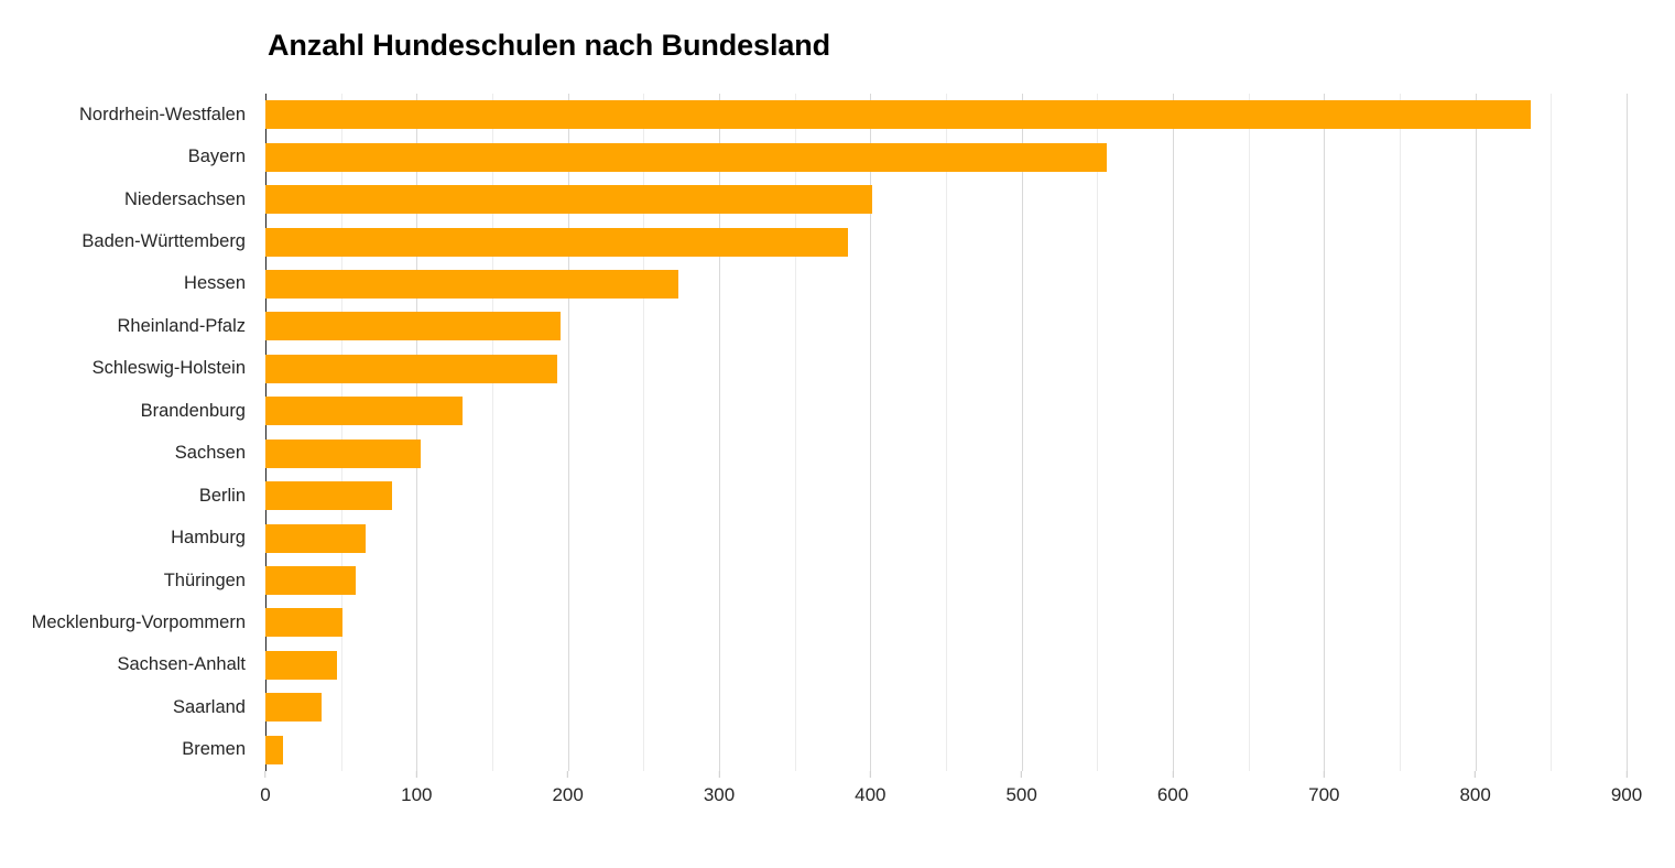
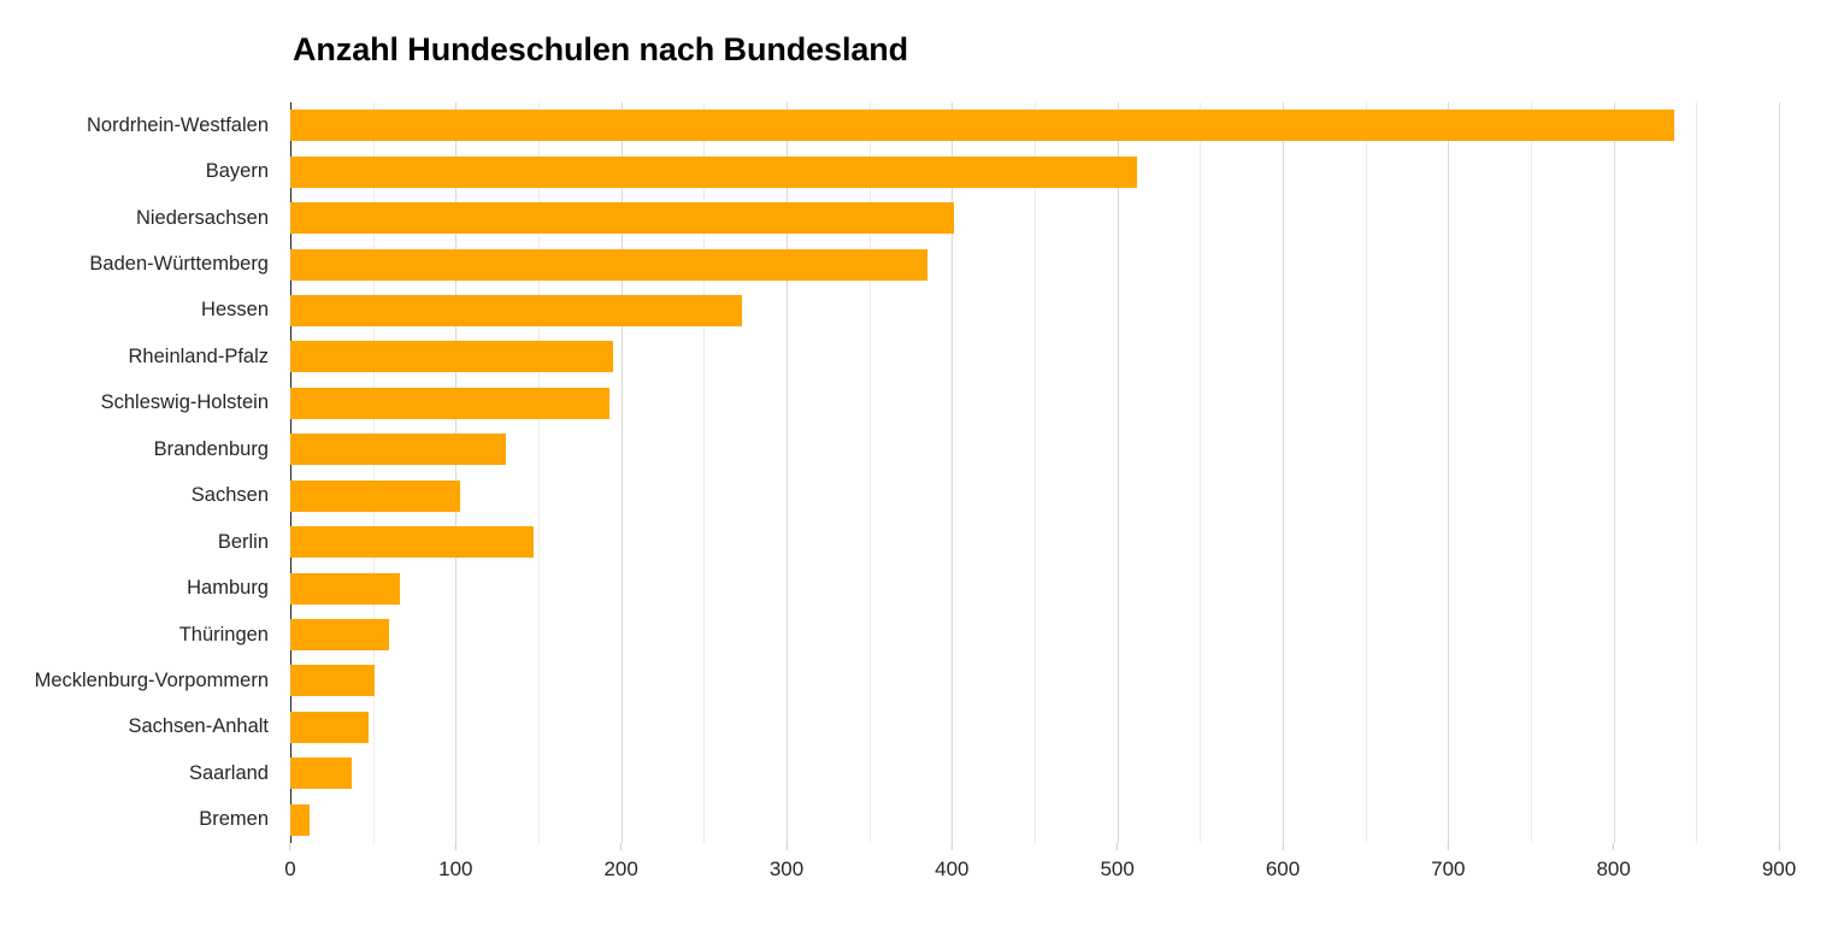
Bayern: 556 -> 512
Berlin: 84 -> 147
